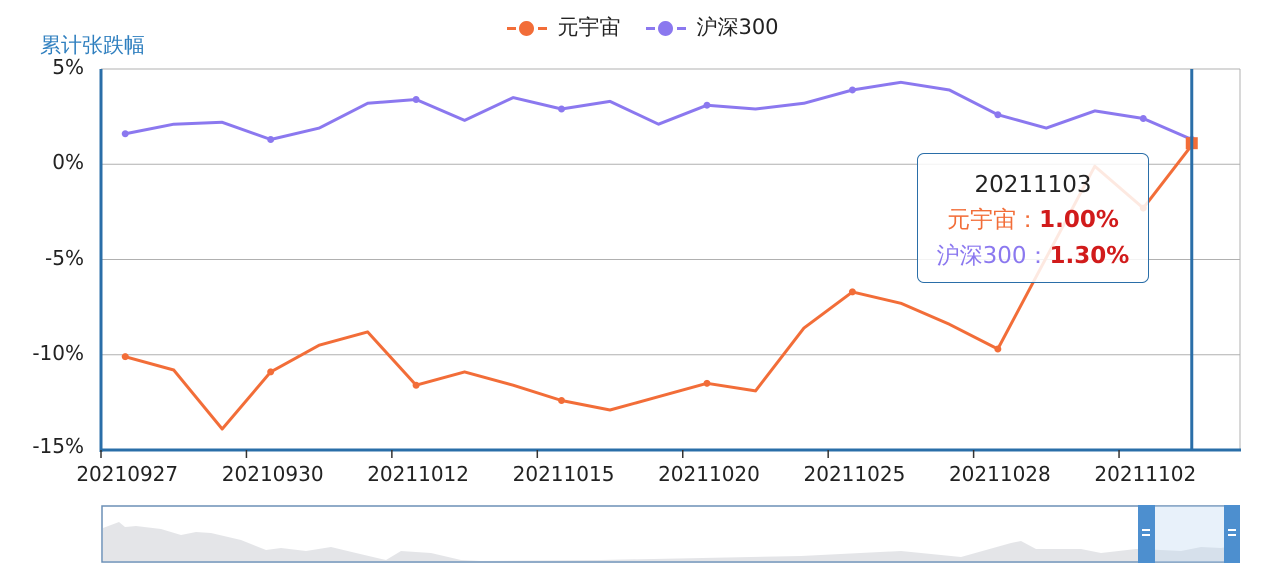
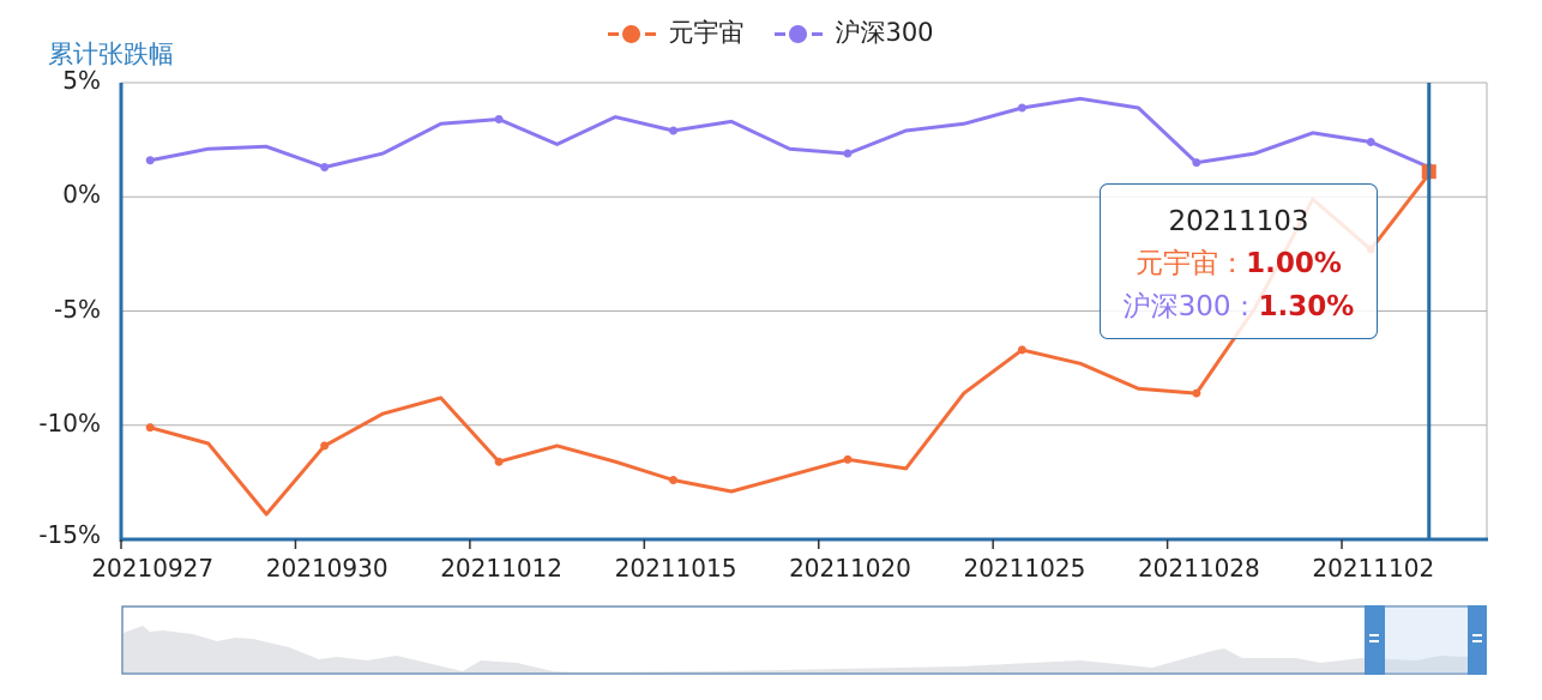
沪深300/20211020: 3.1% -> 1.9%
元宇宙/20211028: -9.7% -> -8.6%
沪深300/20211028: 2.6% -> 1.5%
